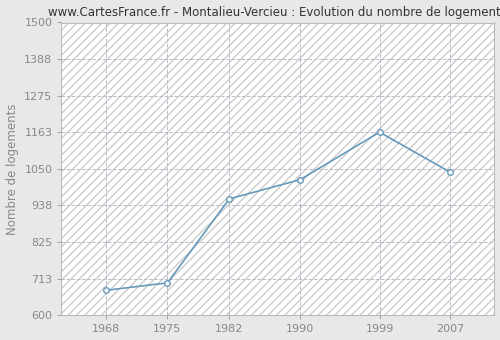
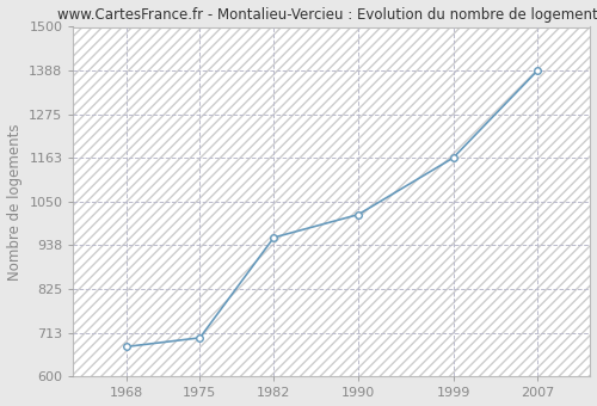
2007: 1040 -> 1388
